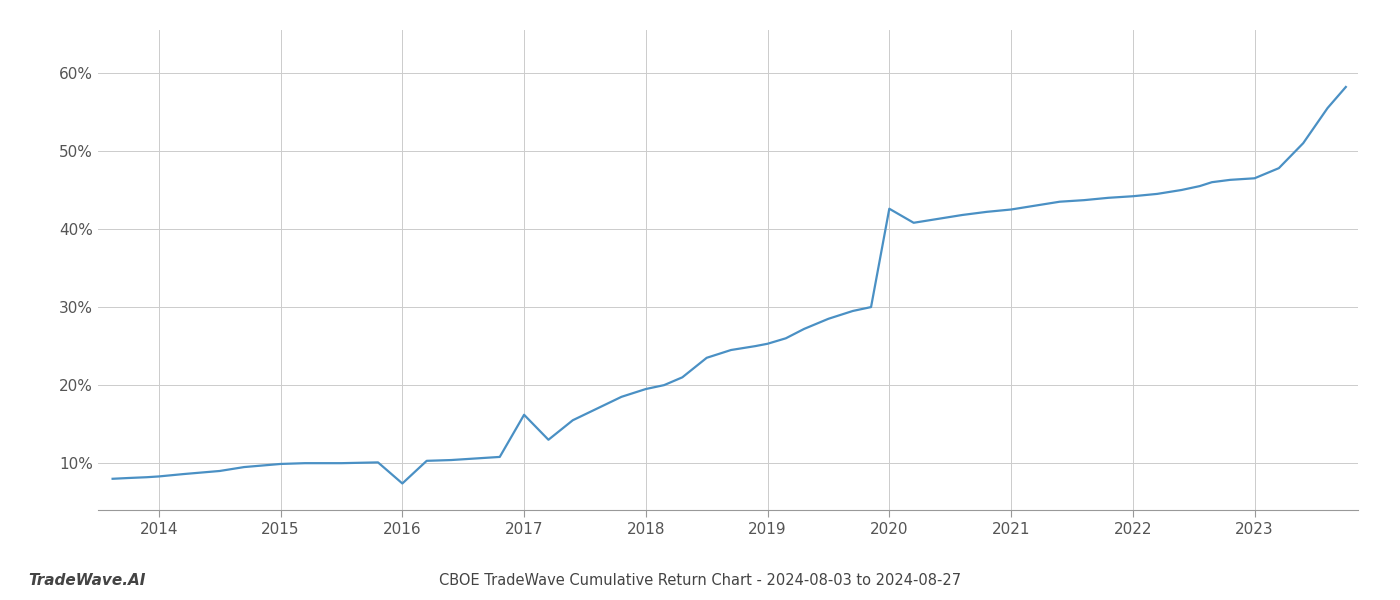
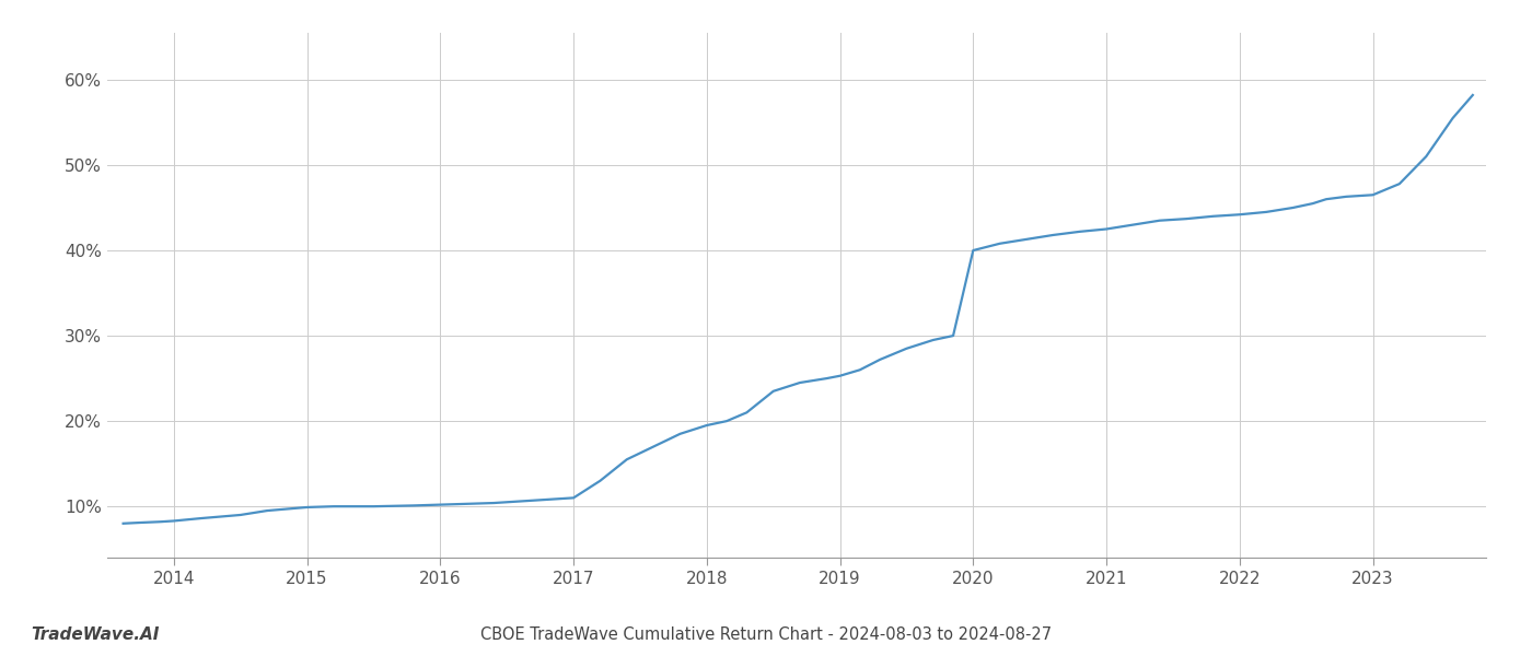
2016: 7.4% -> 10.2%
2017: 16.2% -> 11.0%
2020: 42.6% -> 40.0%
